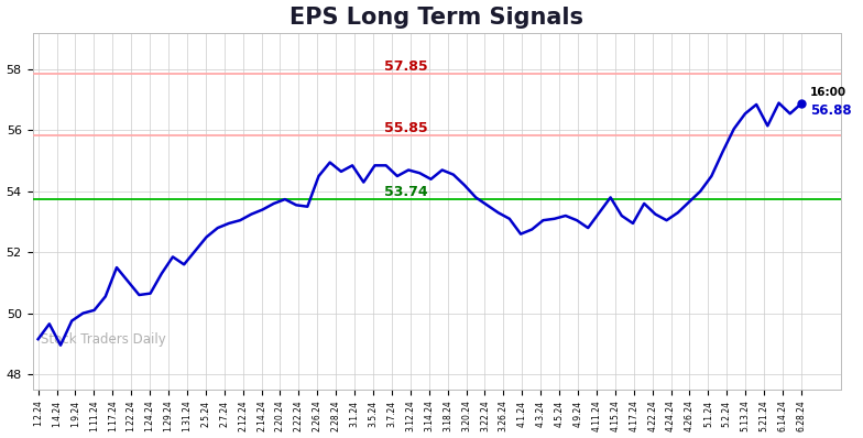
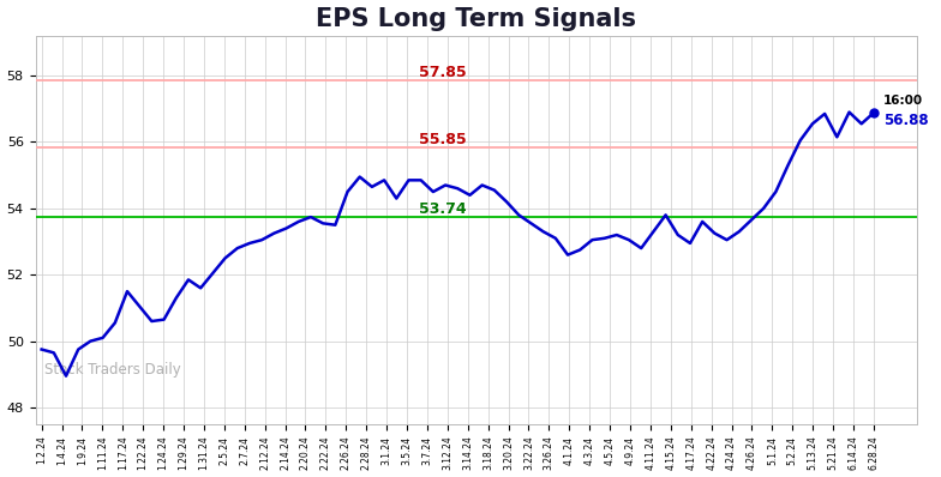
1.2.24: 49.15 -> 49.75
